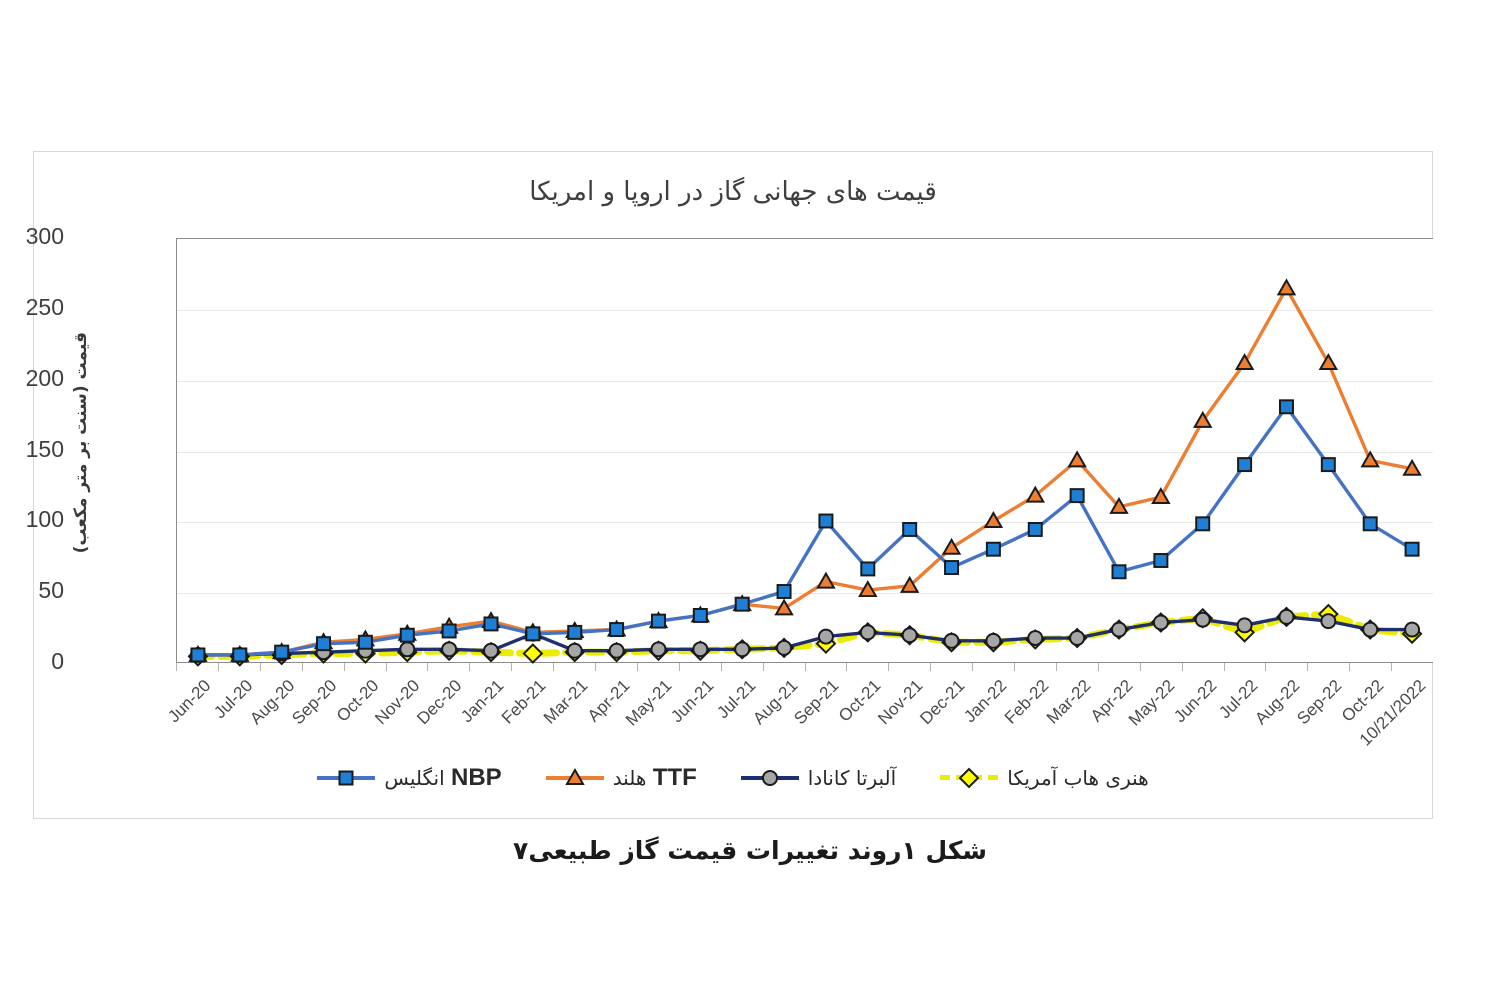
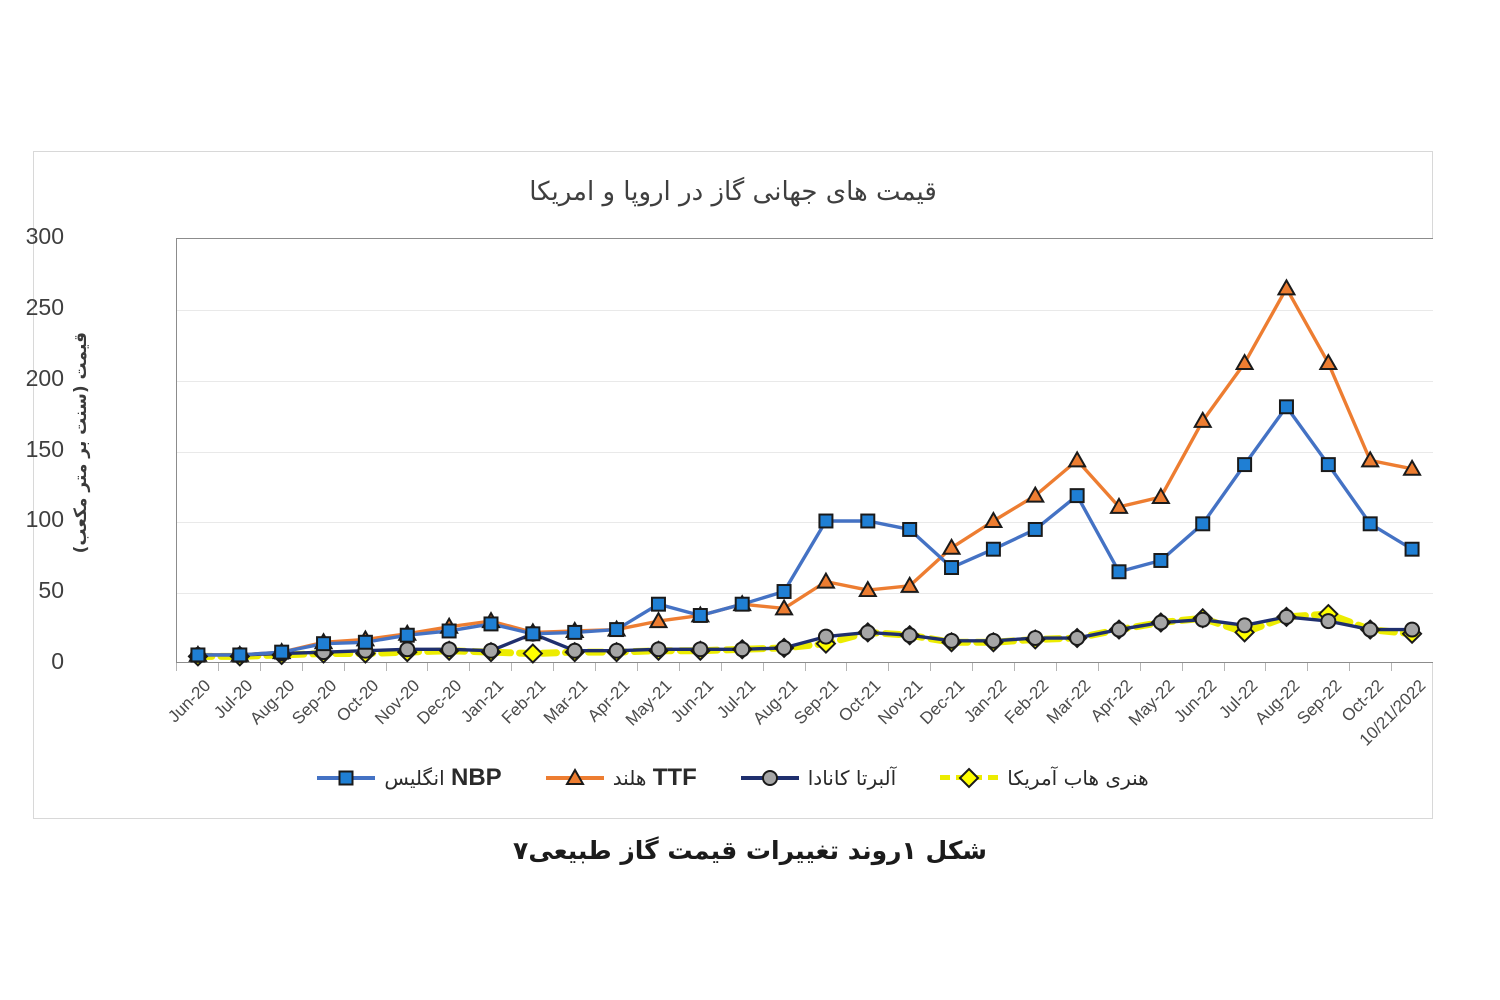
NBP/May-21: 29 -> 41
NBP/Oct-21: 66 -> 100
